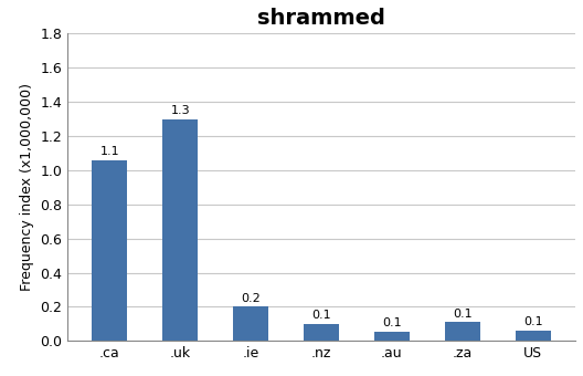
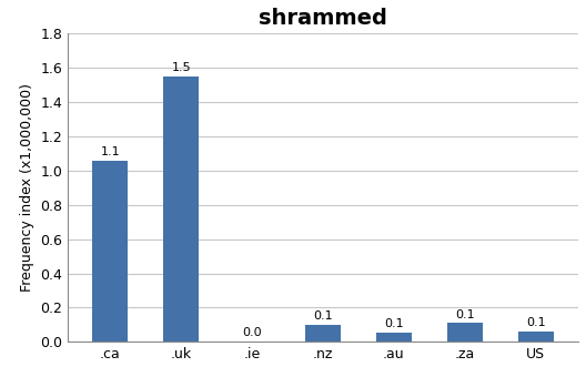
.uk: 1.3 -> 1.5
.ie: 0.2 -> 0.0
